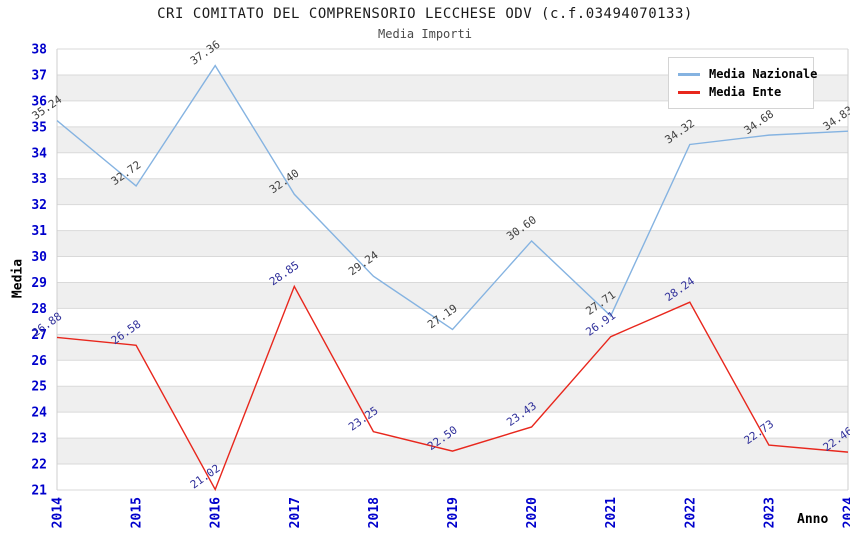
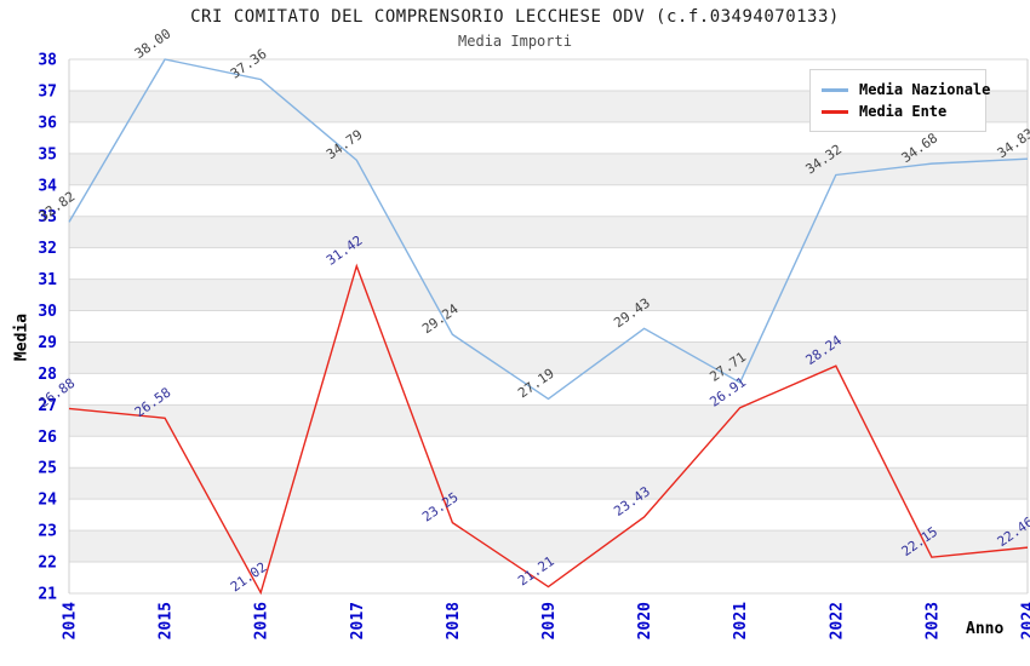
Media Nazionale/2014: 35.24 -> 32.82
Media Nazionale/2015: 32.72 -> 38.00
Media Nazionale/2017: 32.40 -> 34.79
Media Ente/2017: 28.85 -> 31.42
Media Ente/2019: 22.50 -> 21.21
Media Nazionale/2020: 30.60 -> 29.43
Media Ente/2023: 22.73 -> 22.15
